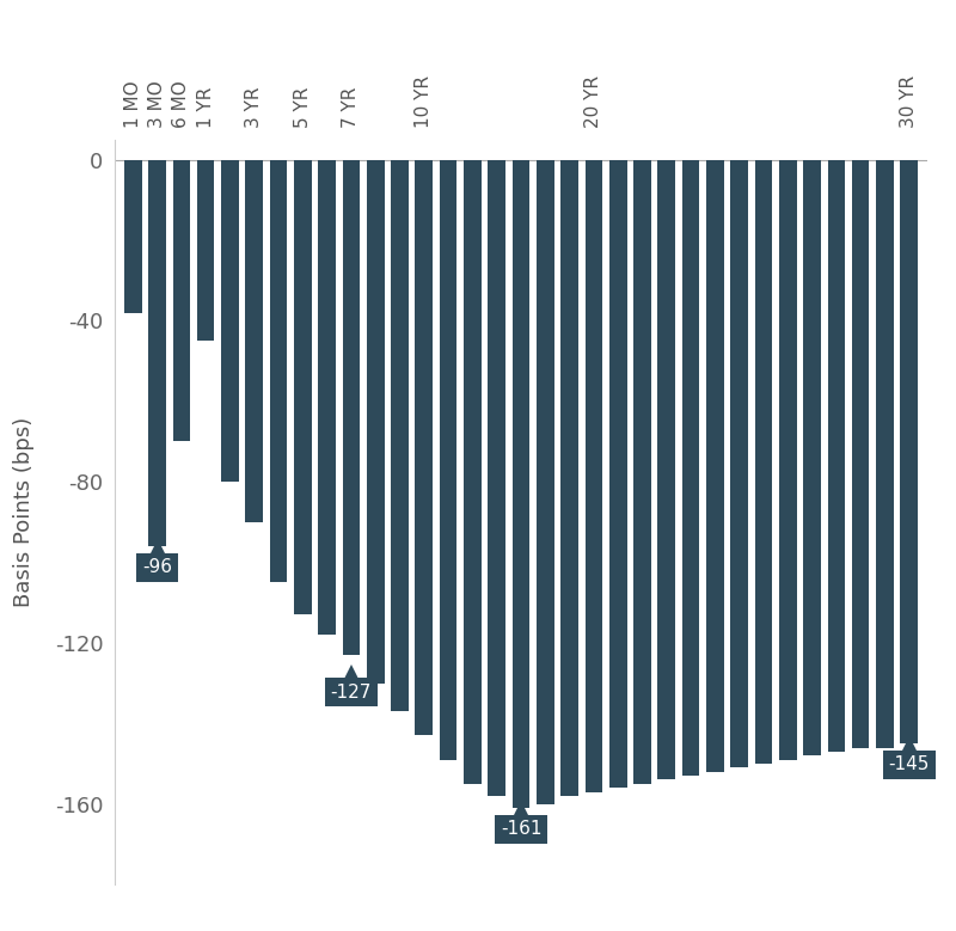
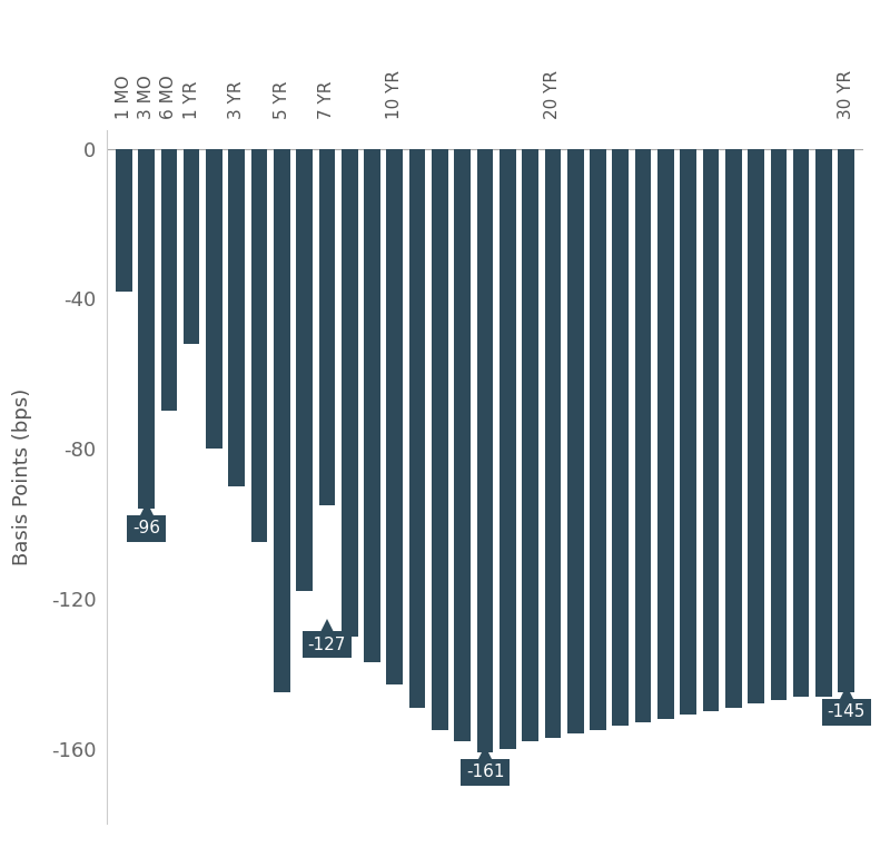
1 YR: -45 -> -52
5 YR: -113 -> -145
7 YR: -123 -> -95
